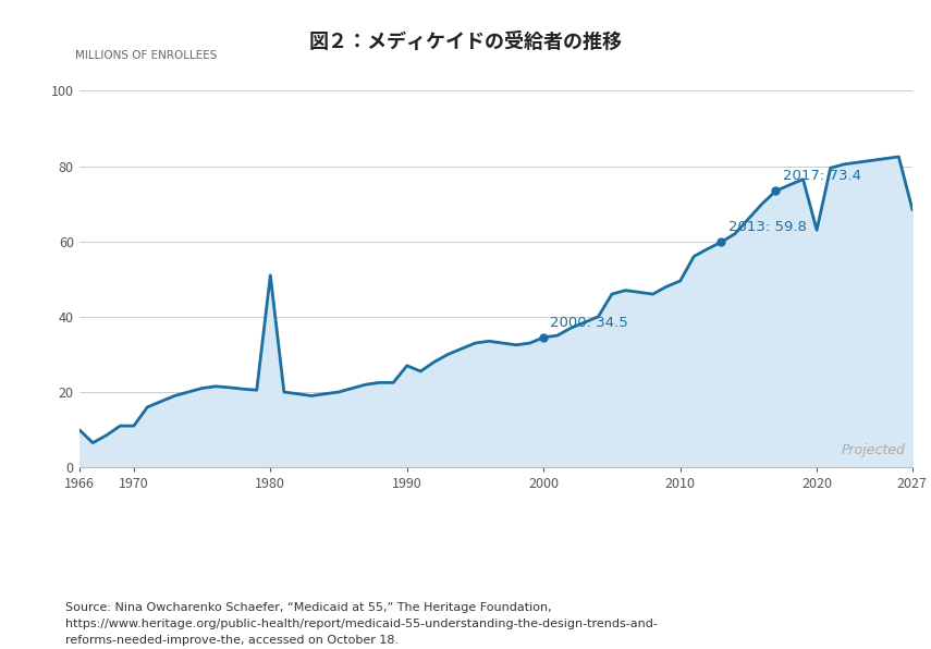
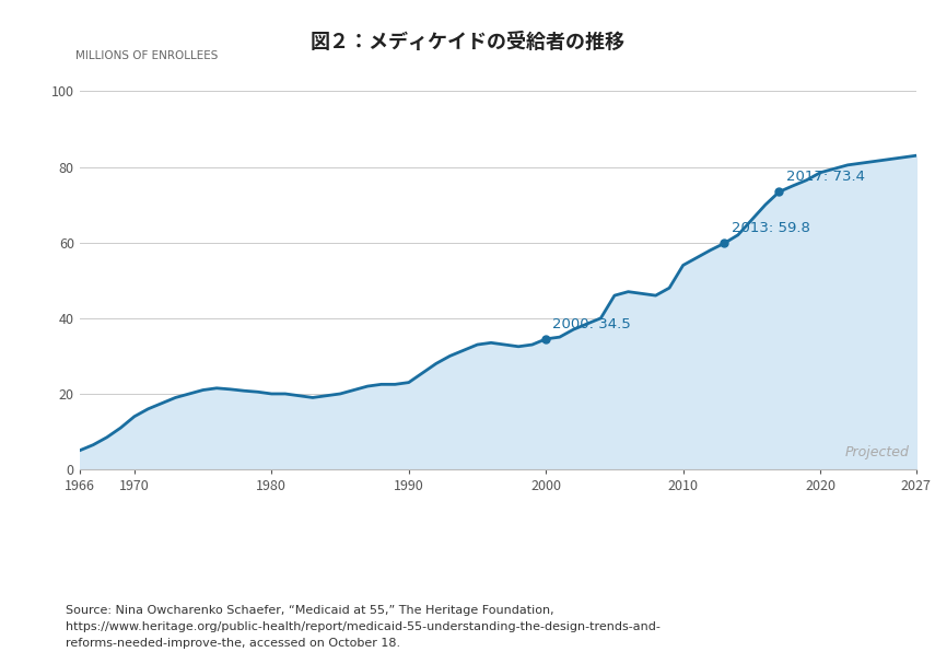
1966: 10.0 -> 5.0
1970: 11.0 -> 14.0
1980: 51.0 -> 20.0
1990: 27.0 -> 23.0
2010: 49.5 -> 54.0
2020: 63.0 -> 78.5
2027: 68.5 -> 83.0
